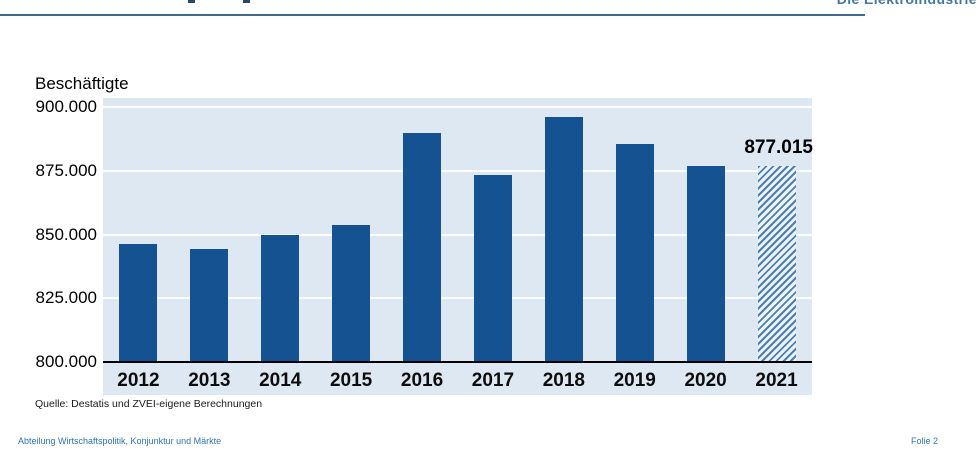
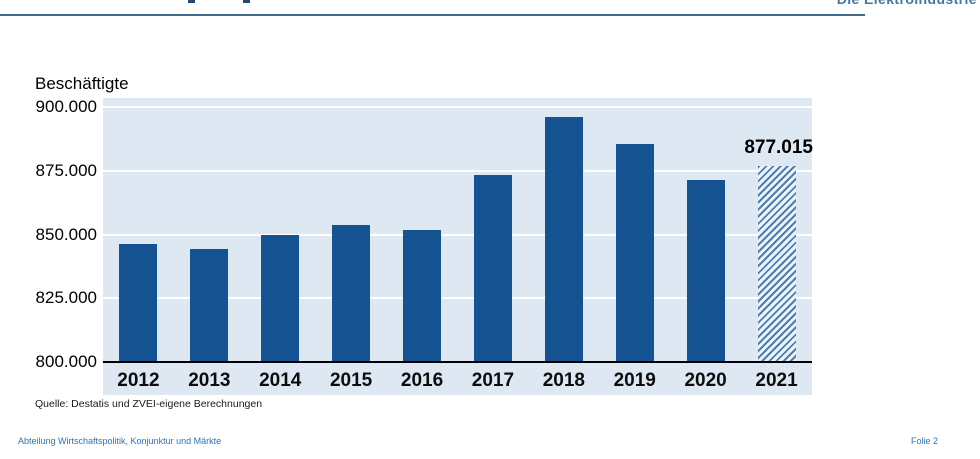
2016: 890000 -> 852000
2020: 877000 -> 871000
